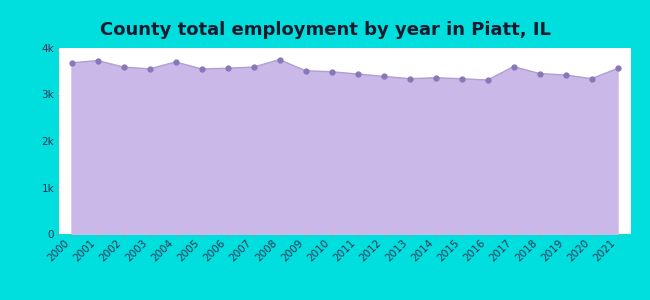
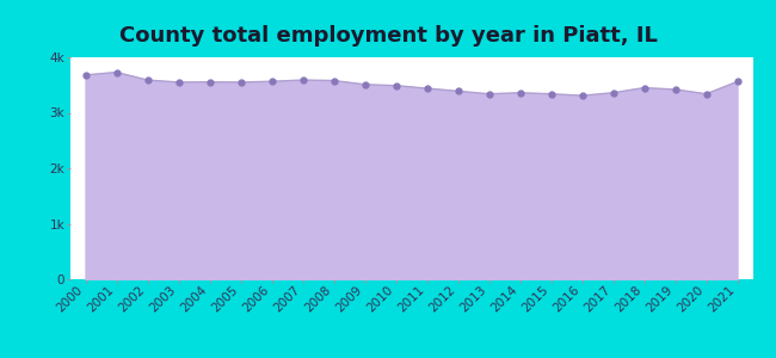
2004: 3.70k -> 3.56k
2008: 3.75k -> 3.58k
2017: 3.60k -> 3.36k
